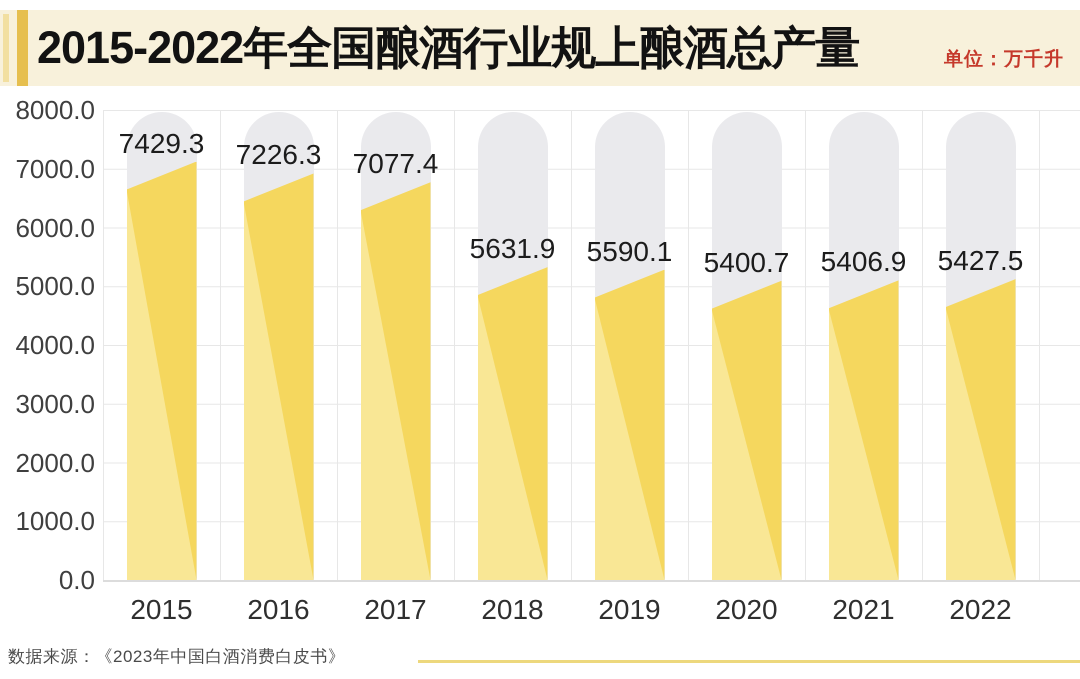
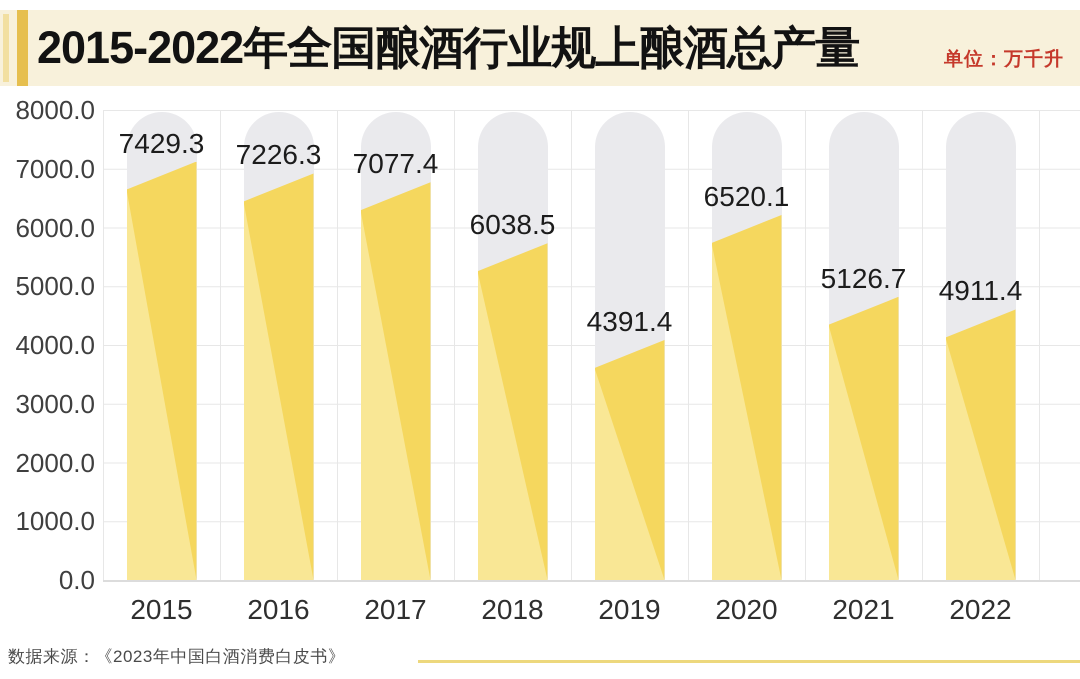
2018: 5631.9 -> 6038.5
2019: 5590.1 -> 4391.4
2020: 5400.7 -> 6520.1
2021: 5406.9 -> 5126.7
2022: 5427.5 -> 4911.4
